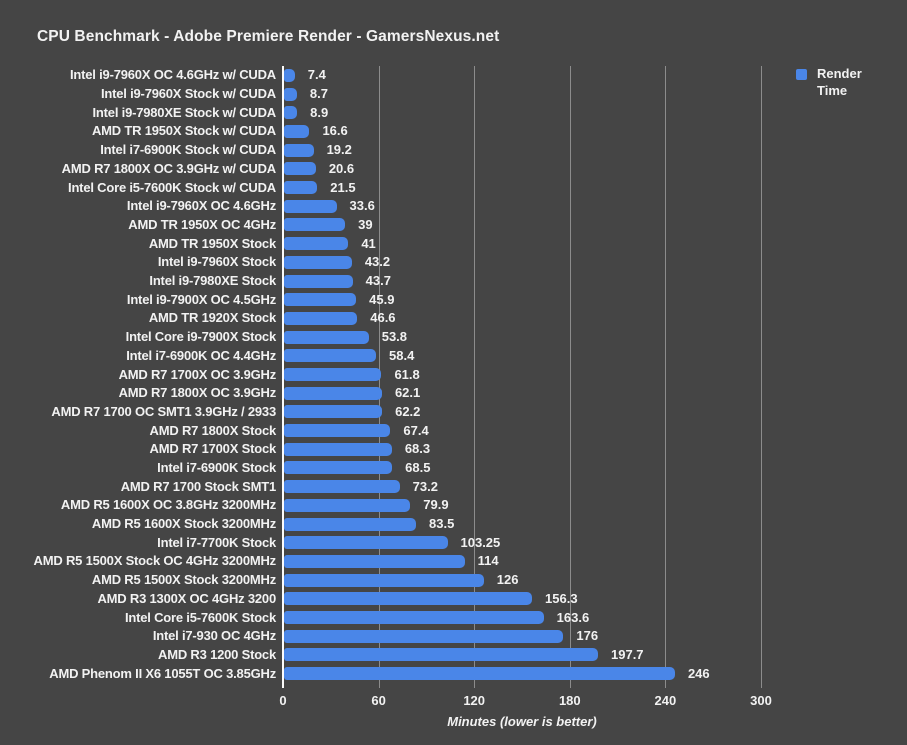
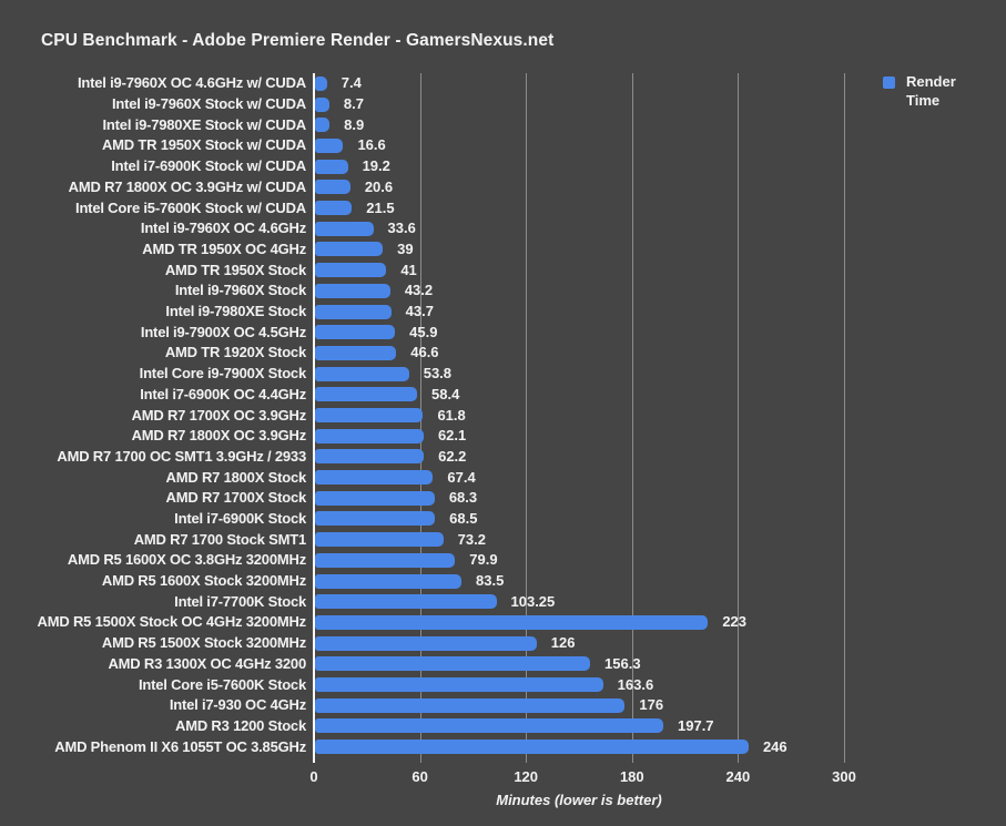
AMD R5 1500X Stock OC 4GHz 3200MHz: 114 -> 223
